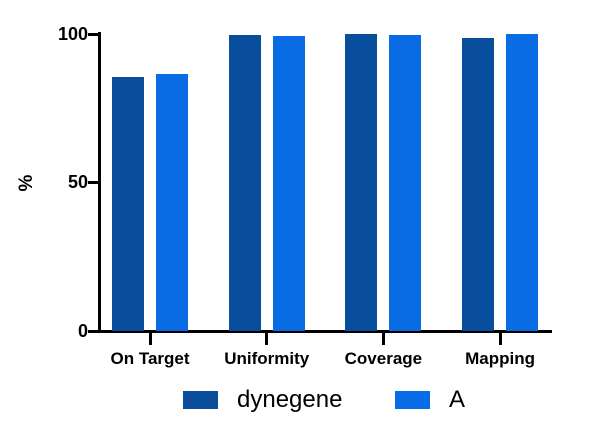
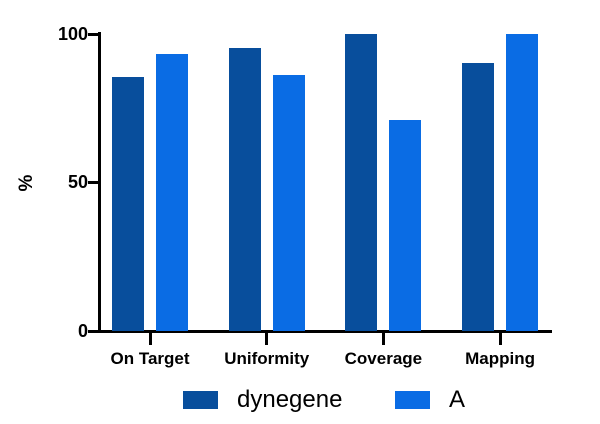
A/On Target: 86 -> 93
dynegene/Uniformity: 100 -> 95
A/Uniformity: 99 -> 86
A/Coverage: 100 -> 71
dynegene/Mapping: 98 -> 90
